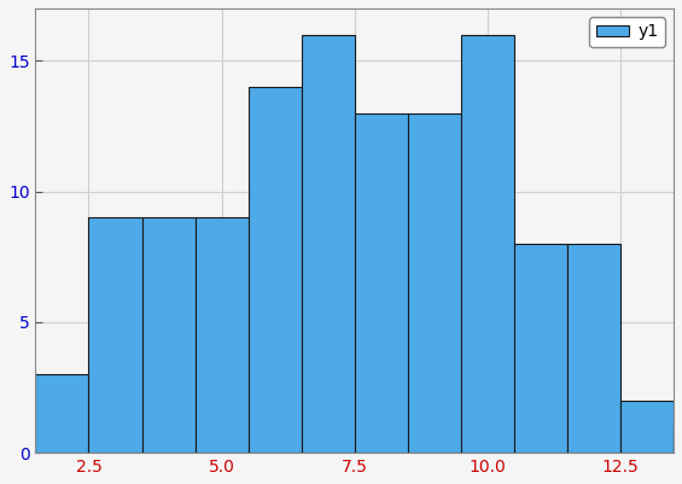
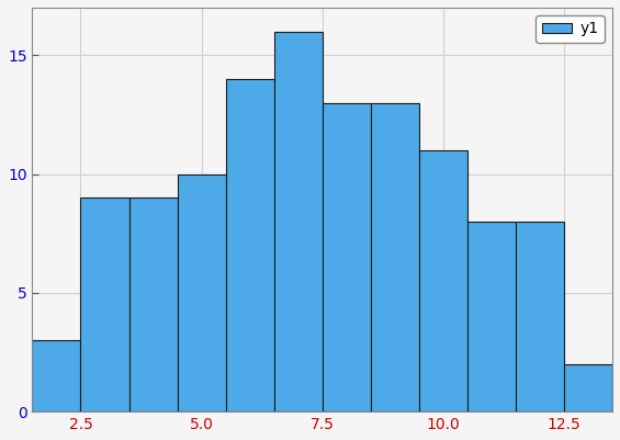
5.0: 9 -> 10
10.0: 16 -> 11
